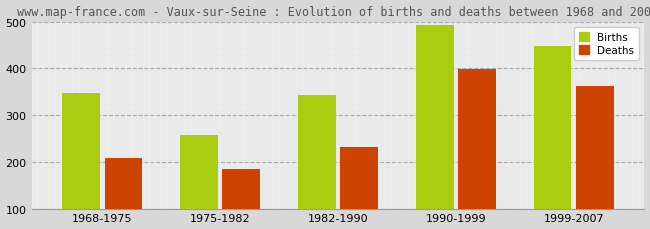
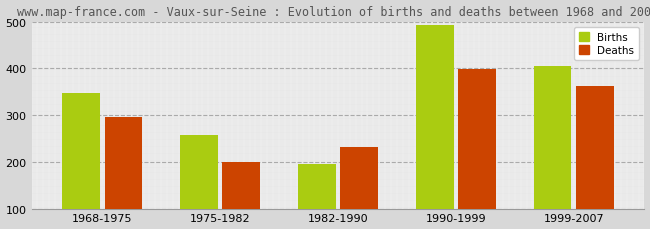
Deaths/1968-1975: 209 -> 295
Deaths/1975-1982: 185 -> 200
Births/1982-1990: 343 -> 195
Births/1999-2007: 447 -> 405
